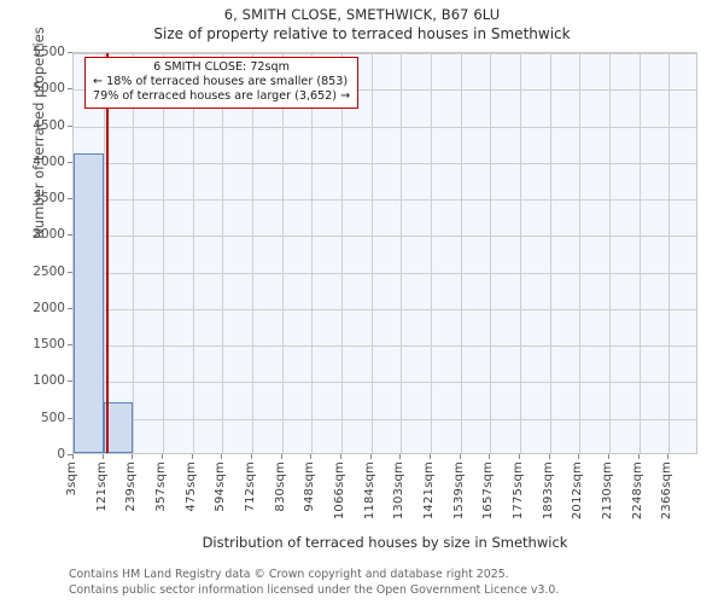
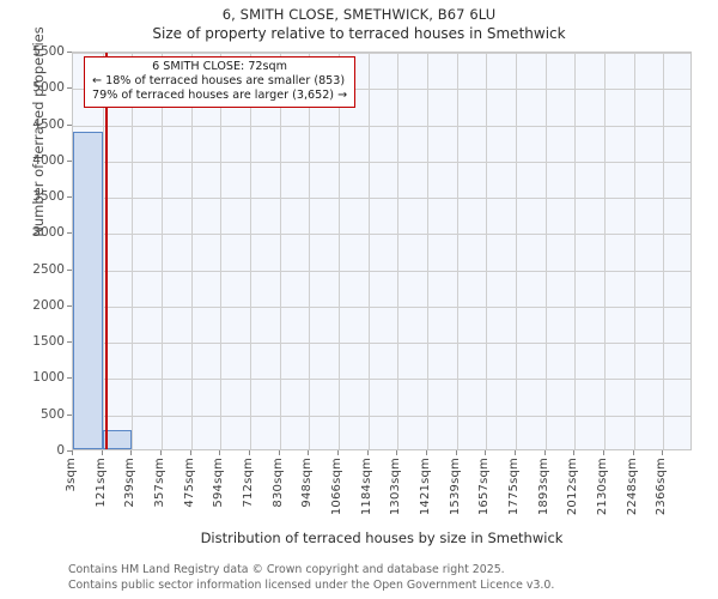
3sqm: 4100 -> 4400
121sqm: 700 -> 300
